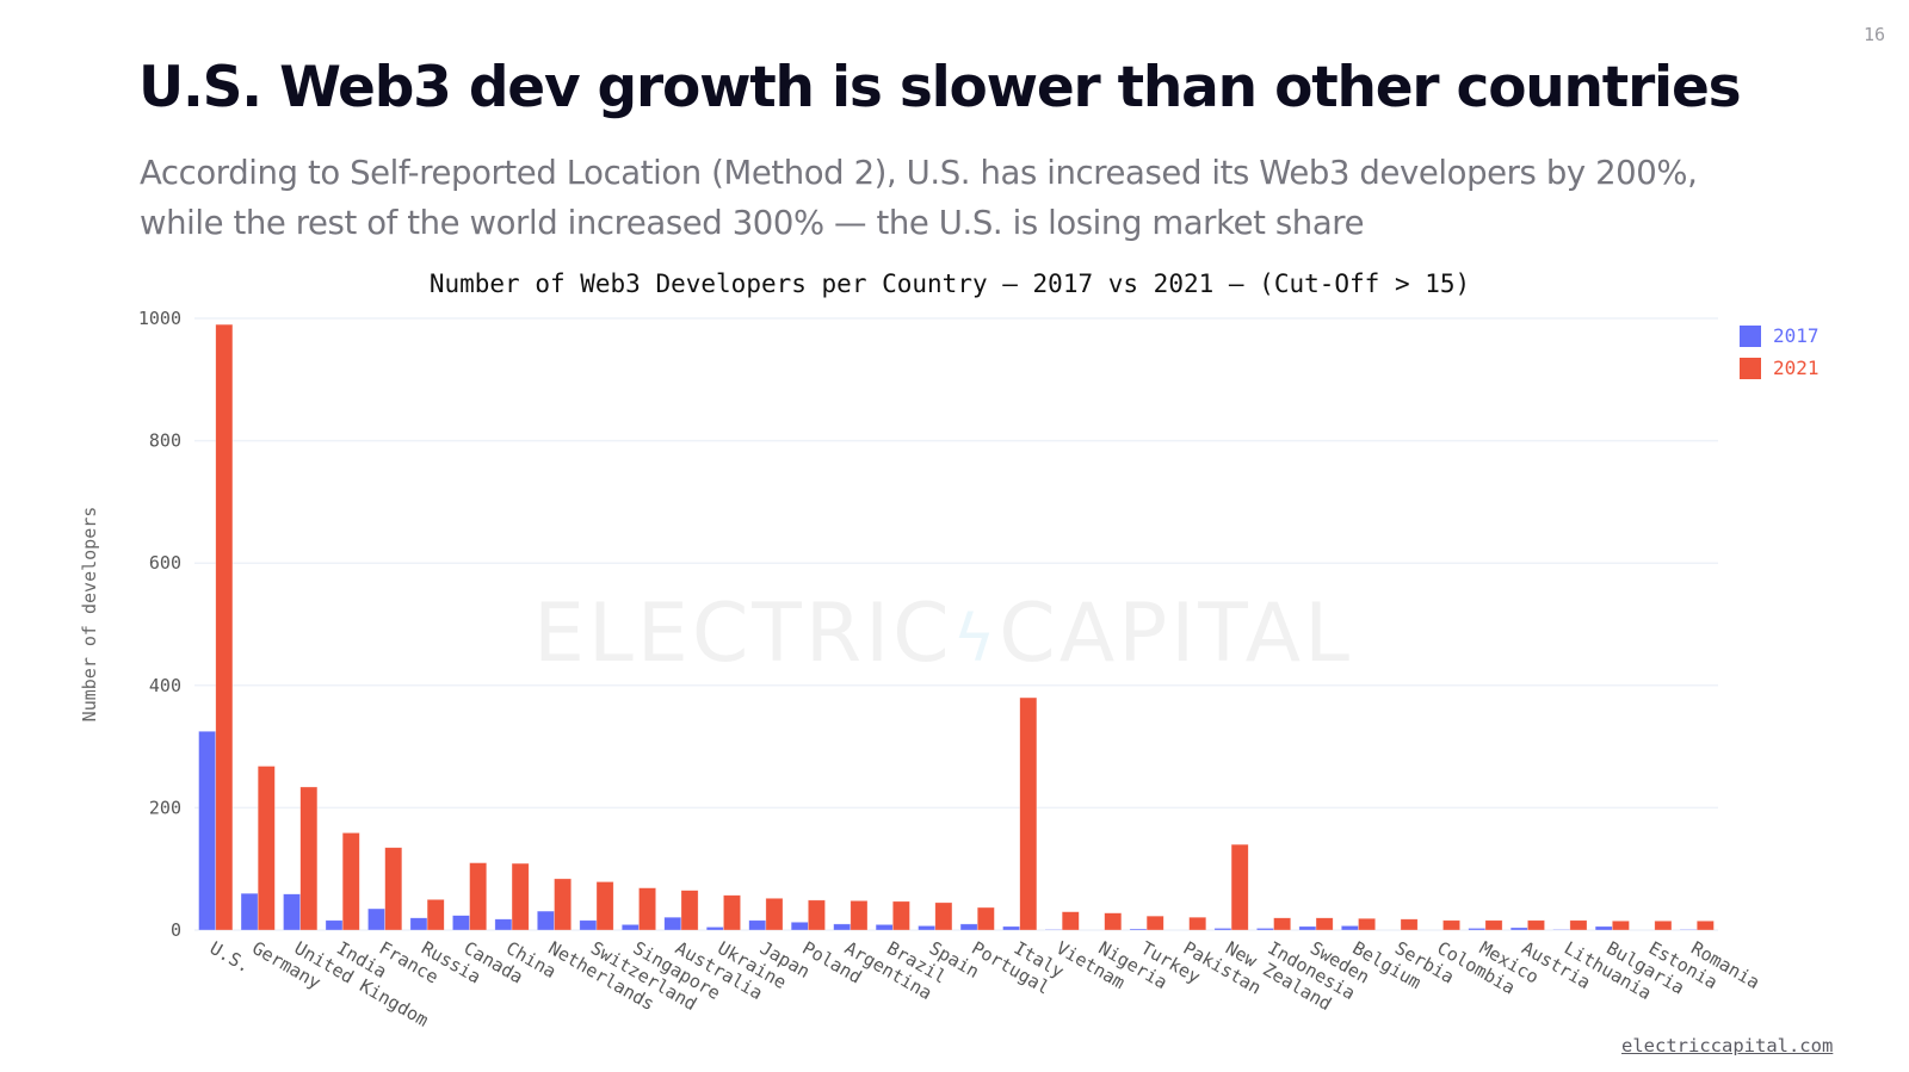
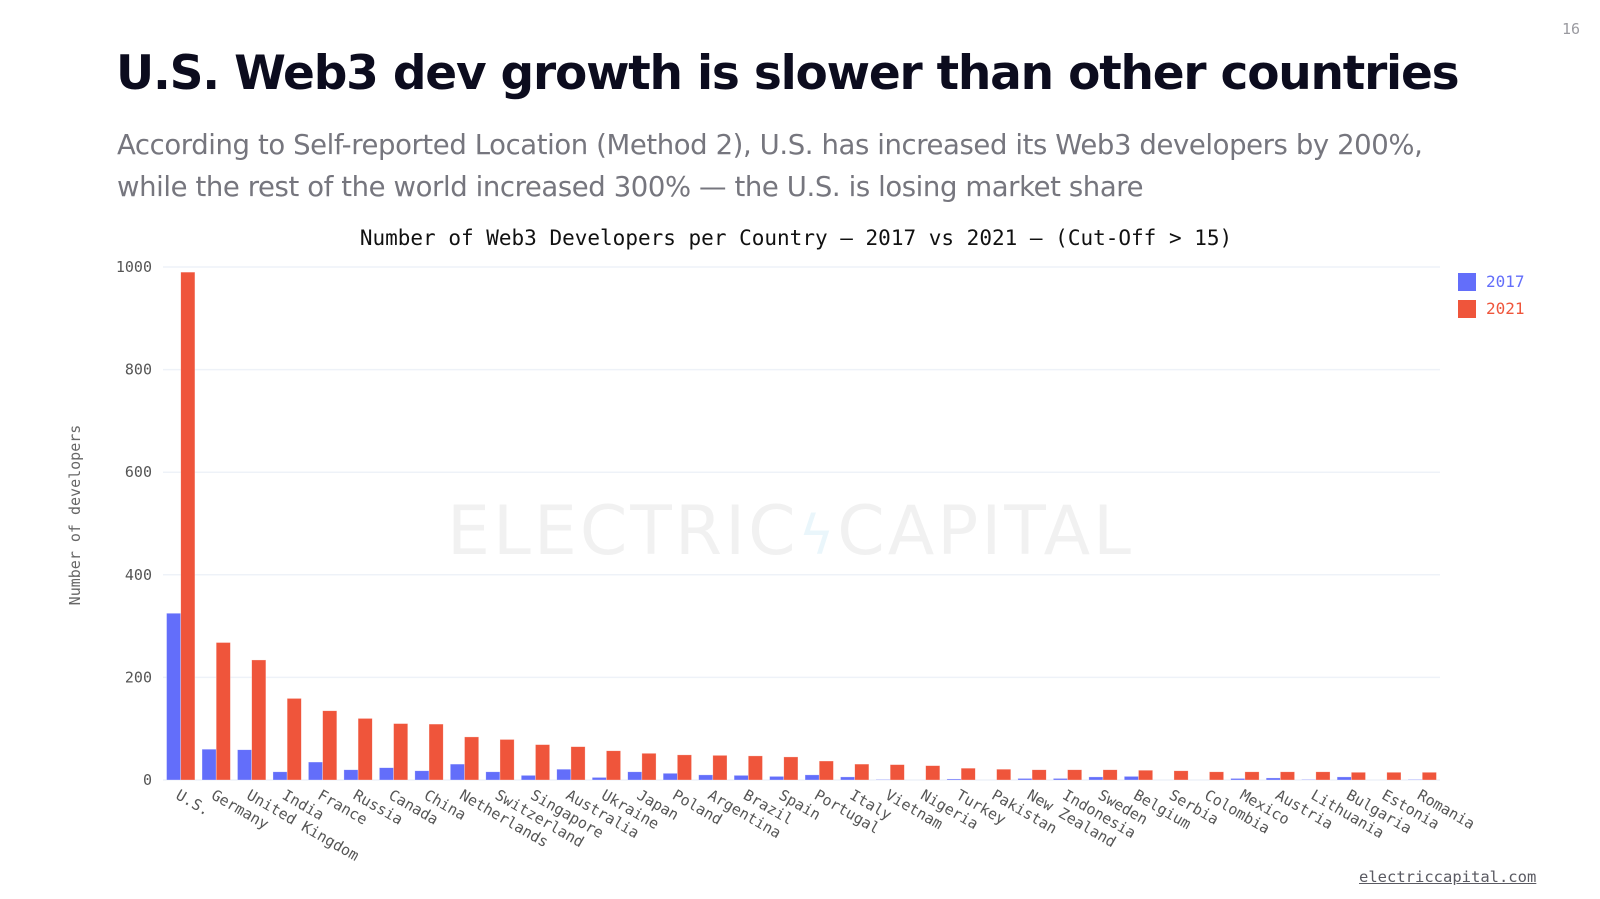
2021/Russia: 50 -> 120
2021/Italy: 380 -> 30
2021/New Zealand: 140 -> 20
